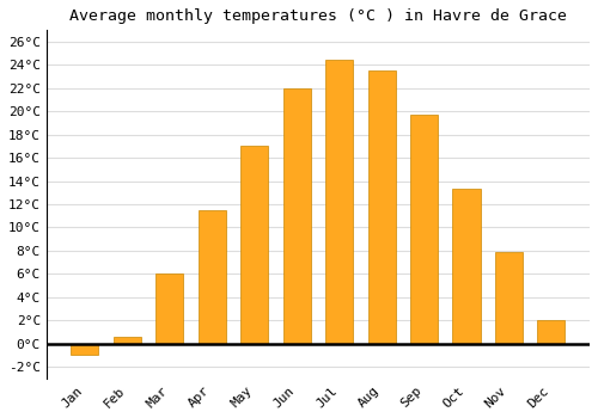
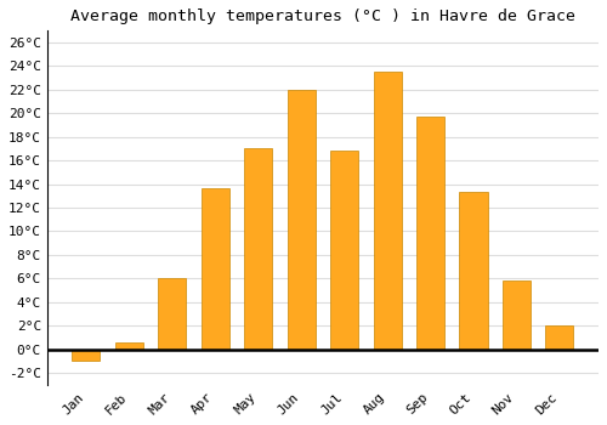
Apr: 11.5°C -> 13.6°C
Jul: 24.5°C -> 16.8°C
Nov: 7.9°C -> 5.8°C
